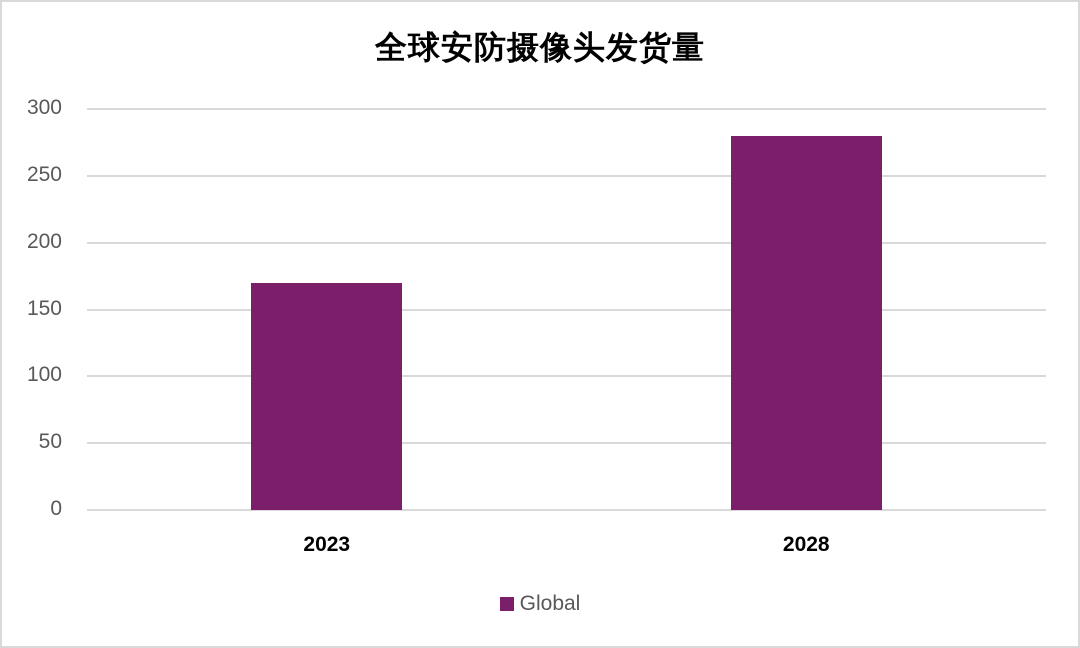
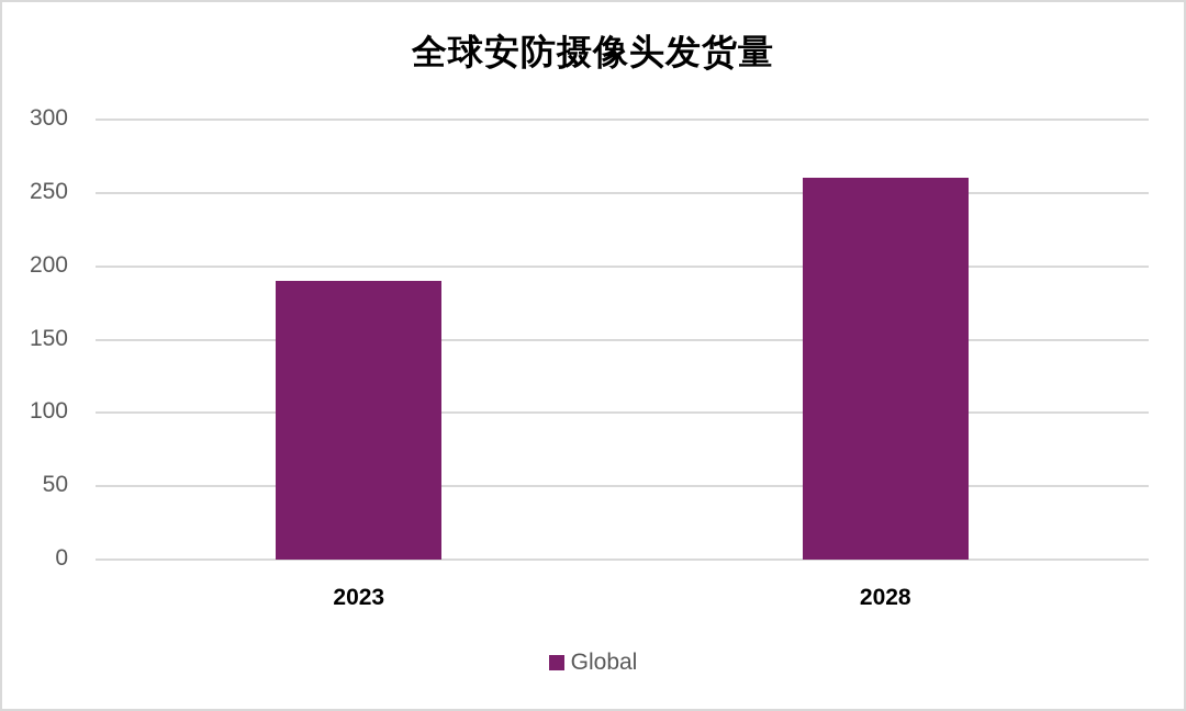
2023: 170 -> 190
2028: 280 -> 260
